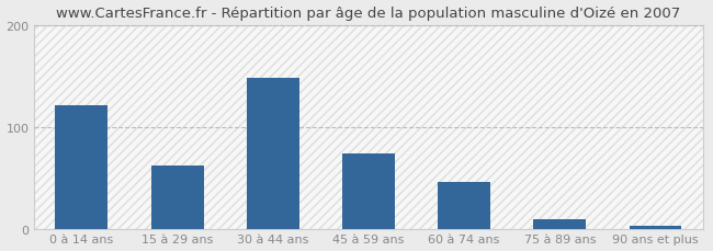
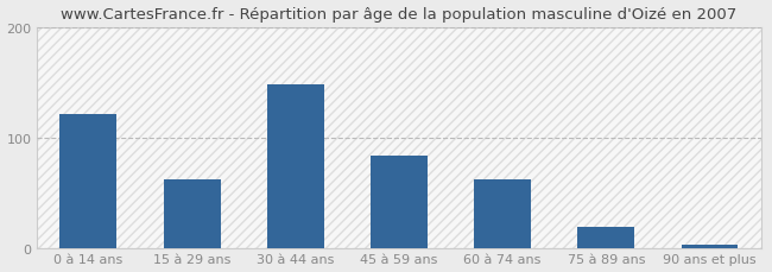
45 à 59 ans: 74 -> 84
60 à 74 ans: 46 -> 62
75 à 89 ans: 10 -> 20
